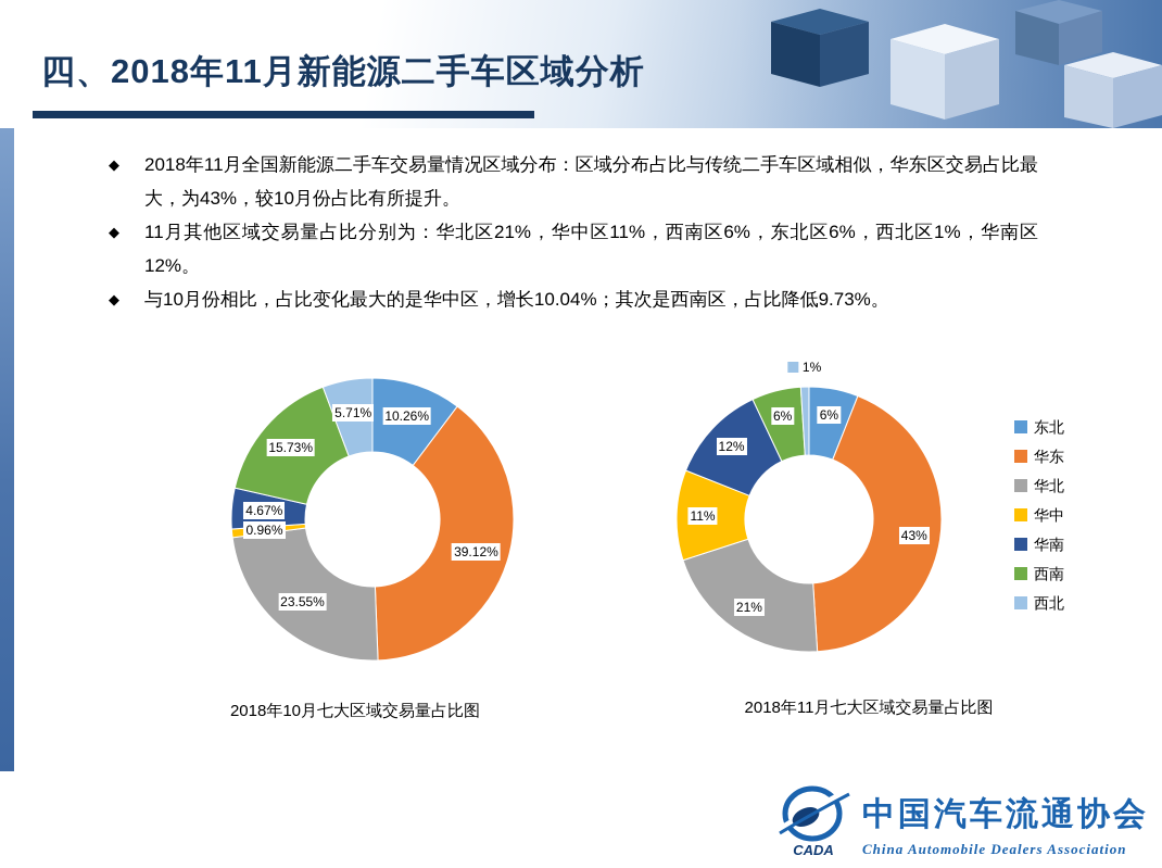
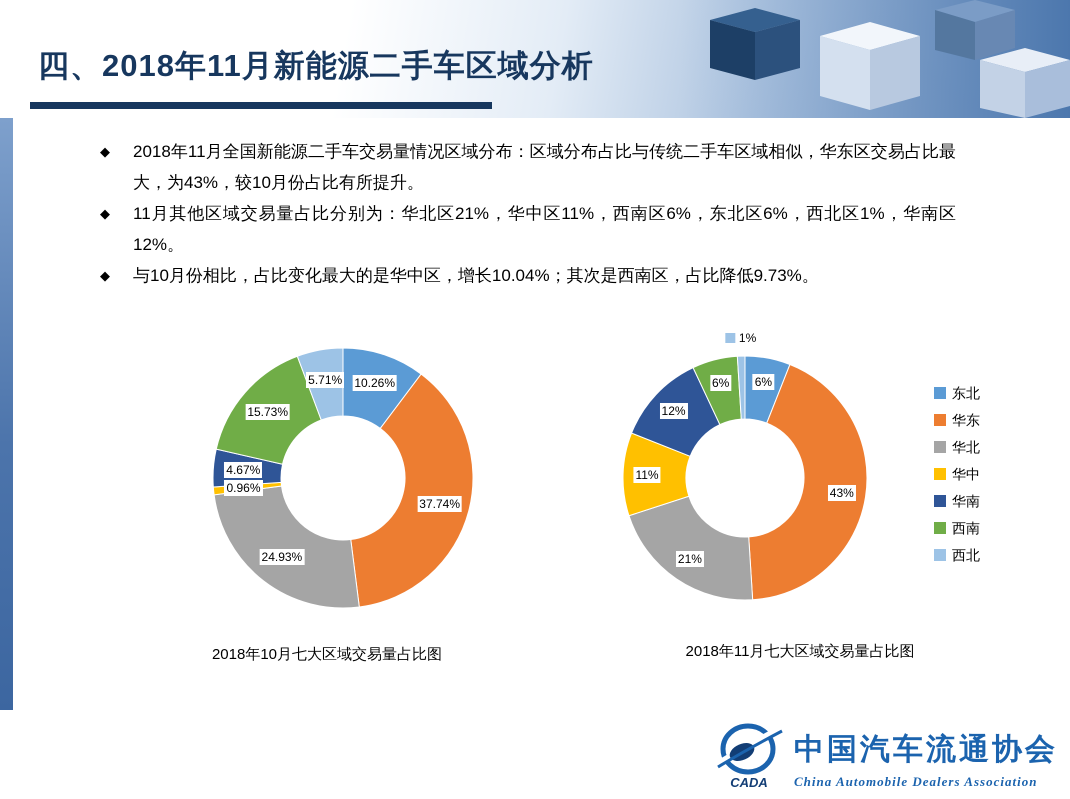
2018年10月七大区域交易量占比图/华东: 39.12% -> 37.74%
2018年10月七大区域交易量占比图/华北: 23.55% -> 24.93%
